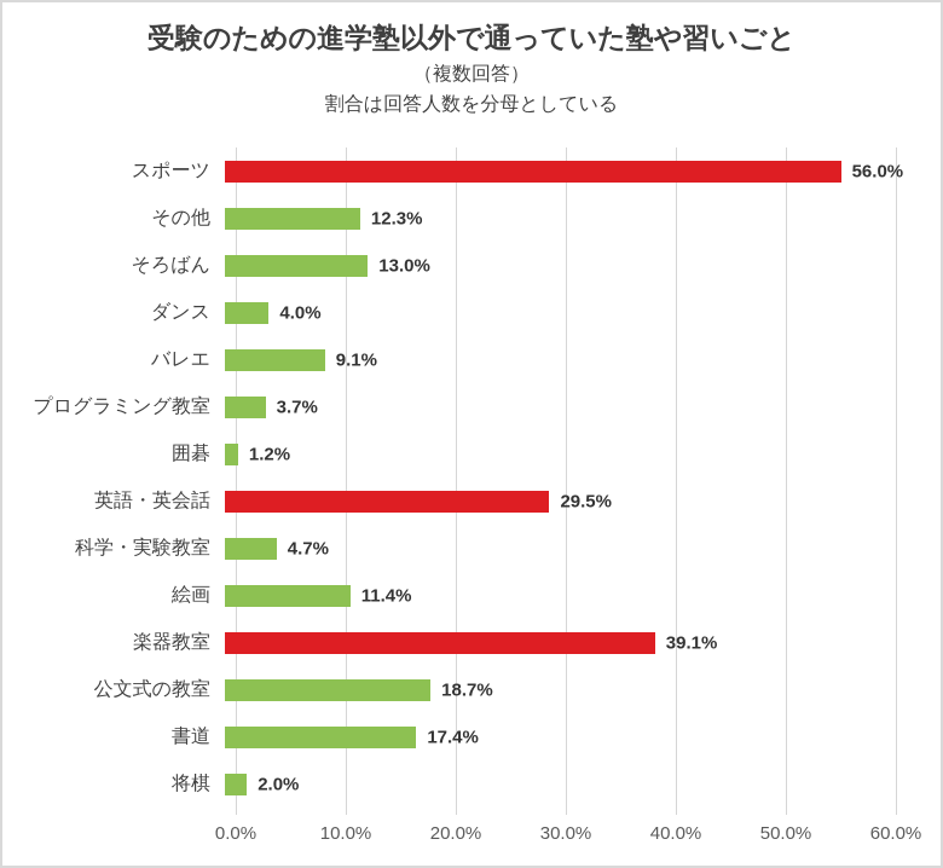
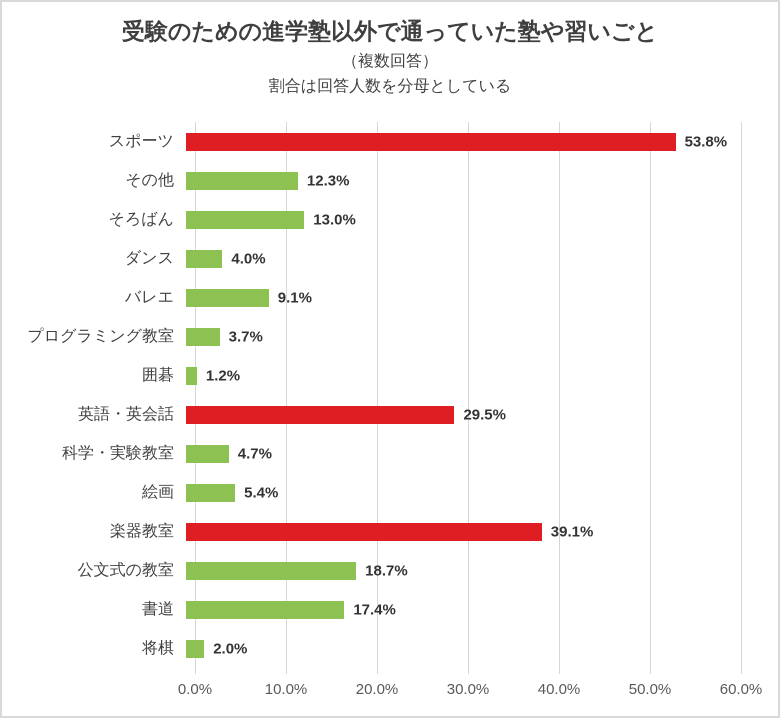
スポーツ: 56.0% -> 53.8%
絵画: 11.4% -> 5.4%
